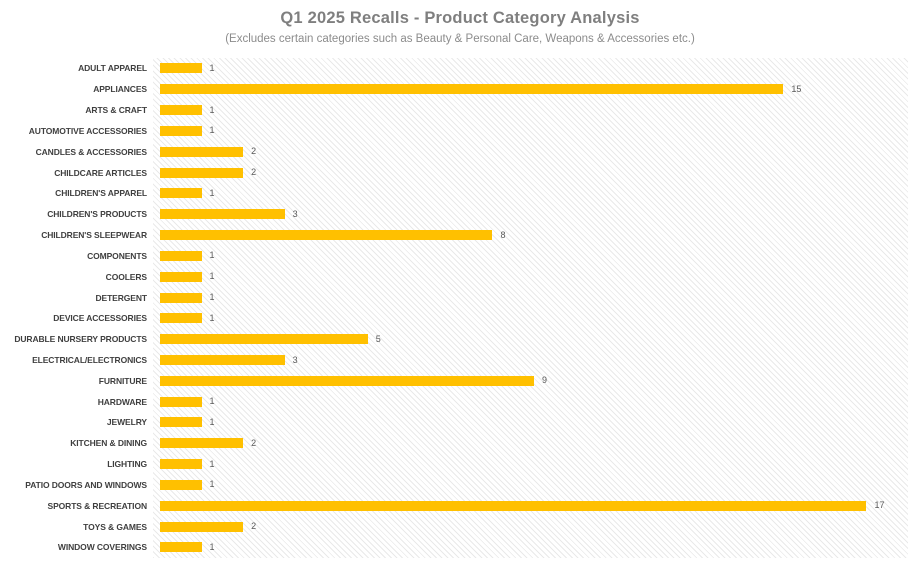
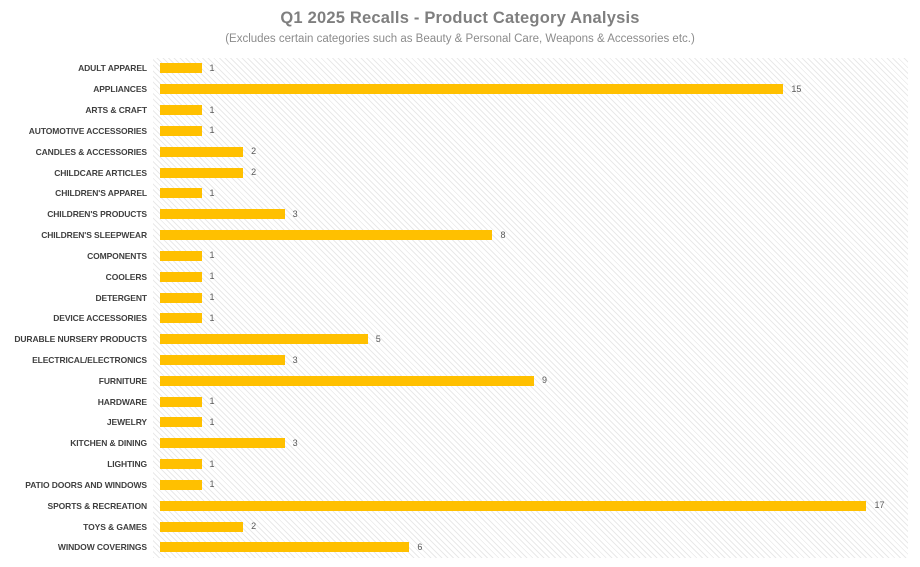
KITCHEN & DINING: 2 -> 3
WINDOW COVERINGS: 1 -> 6
